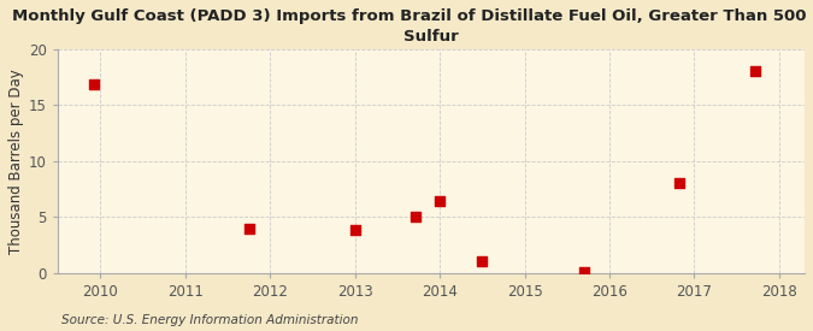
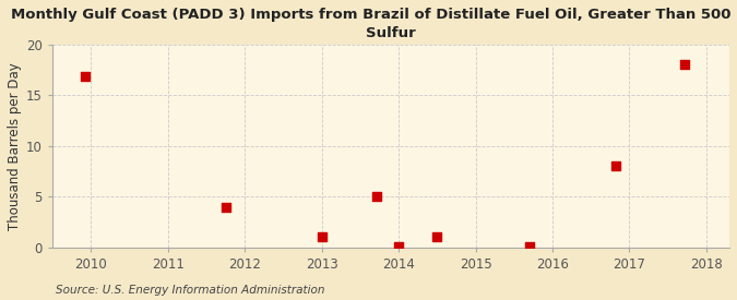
2013: 3.8 -> 1.0
2014: 6.4 -> 0.1
